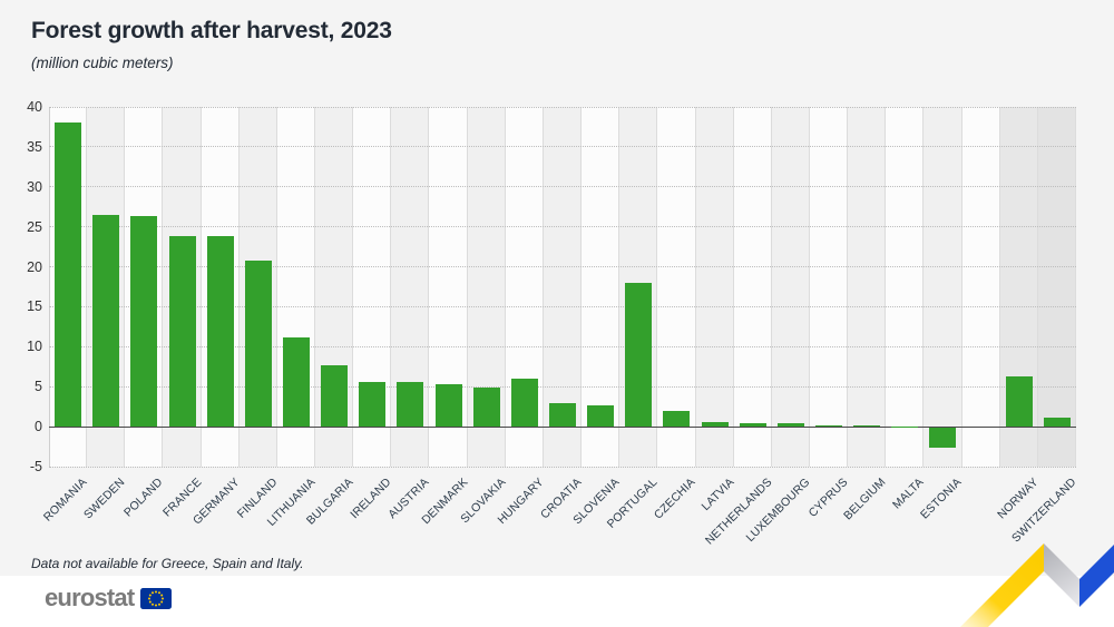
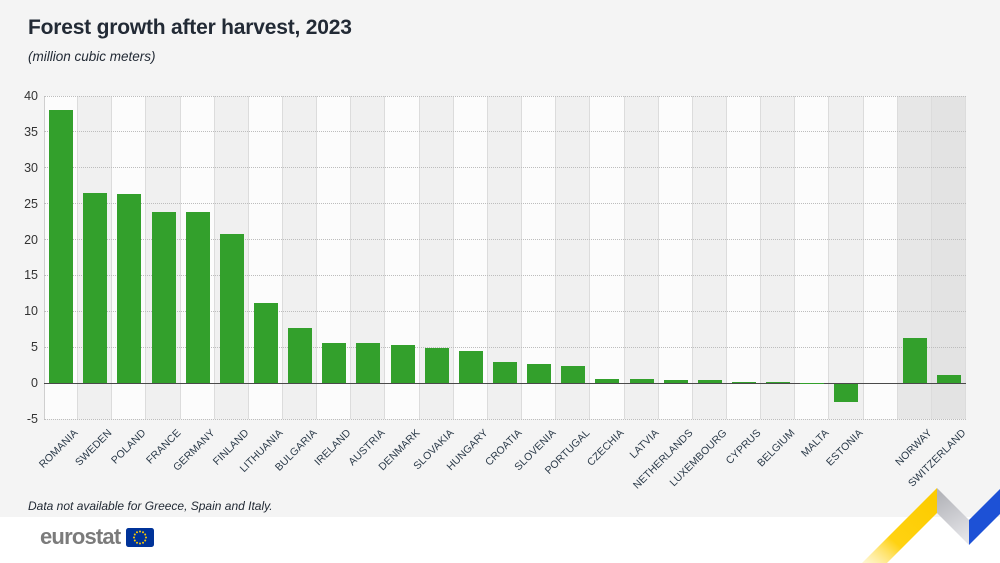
HUNGARY: 6 -> 4
PORTUGAL: 18 -> 2
CZECHIA: 2 -> 1
